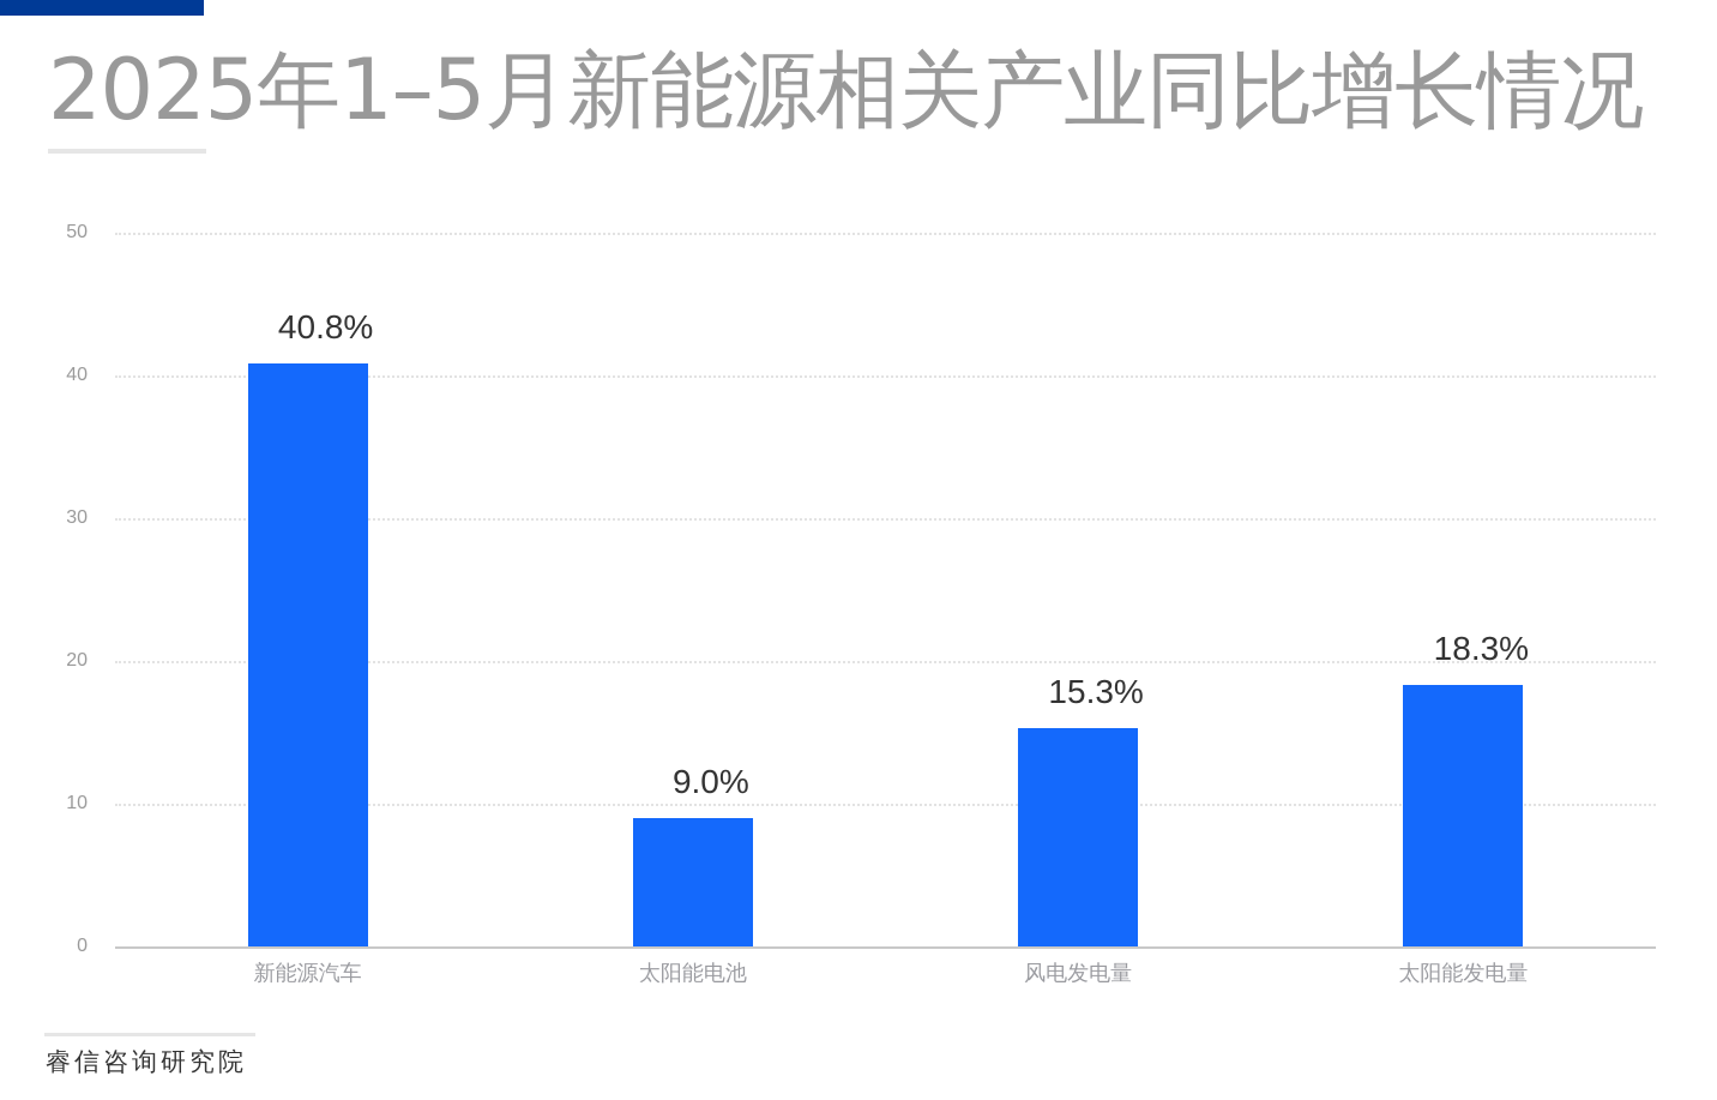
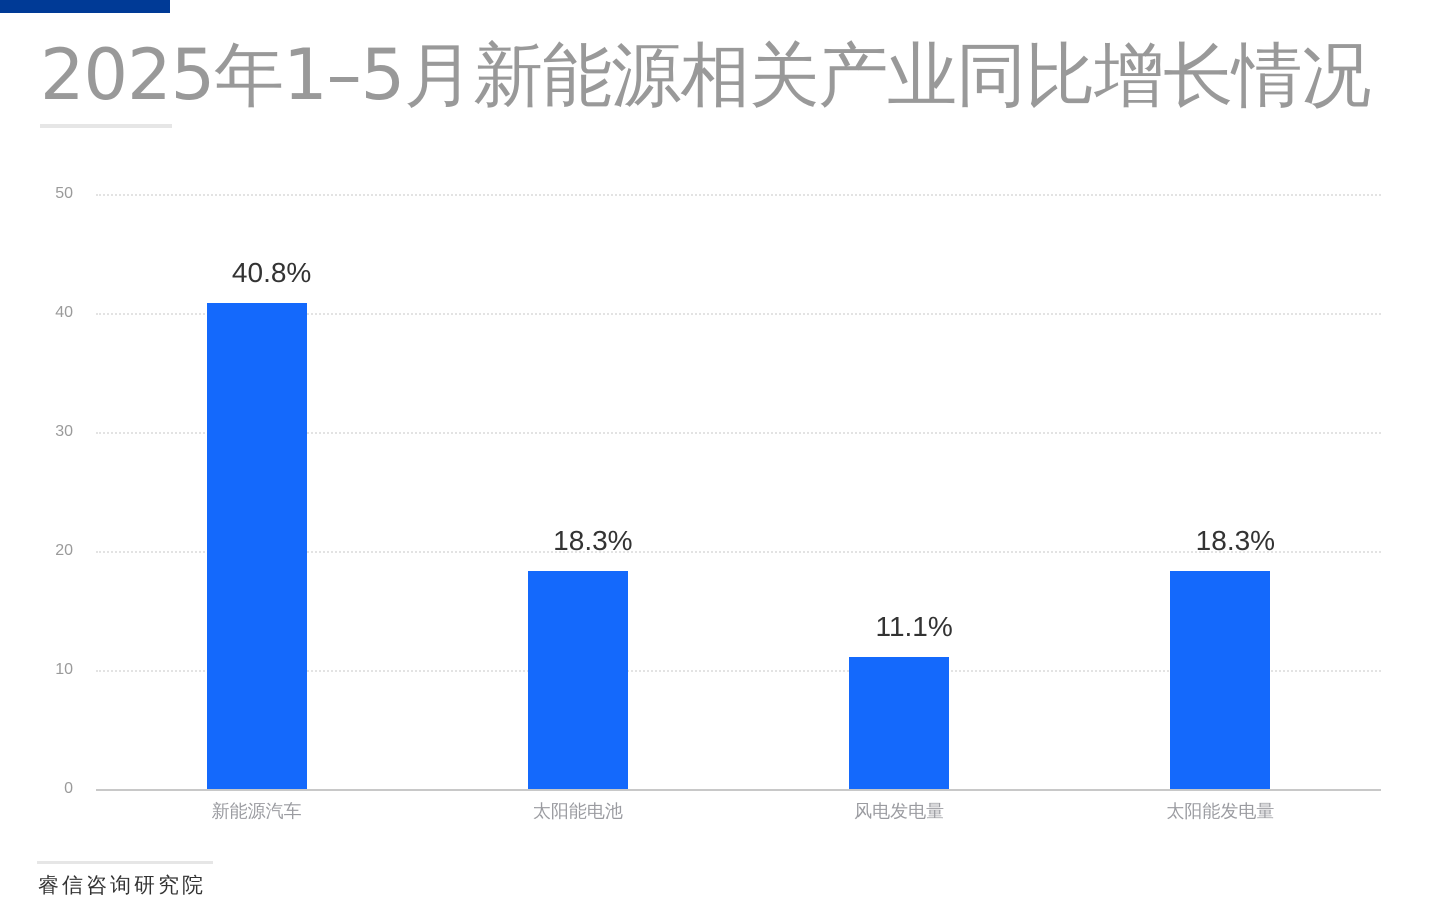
太阳能电池: 9.0% -> 18.3%
风电发电量: 15.3% -> 11.1%
